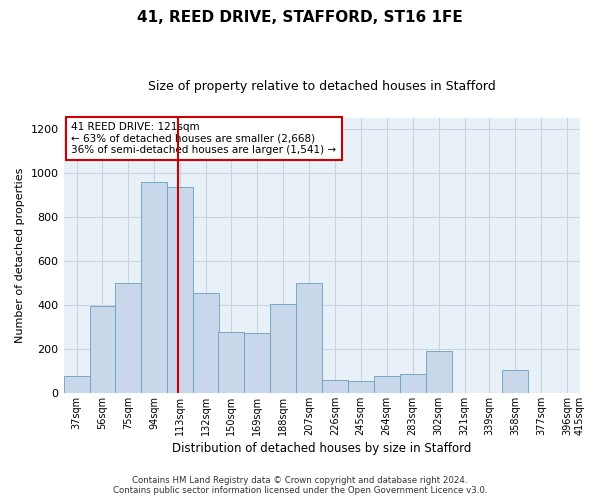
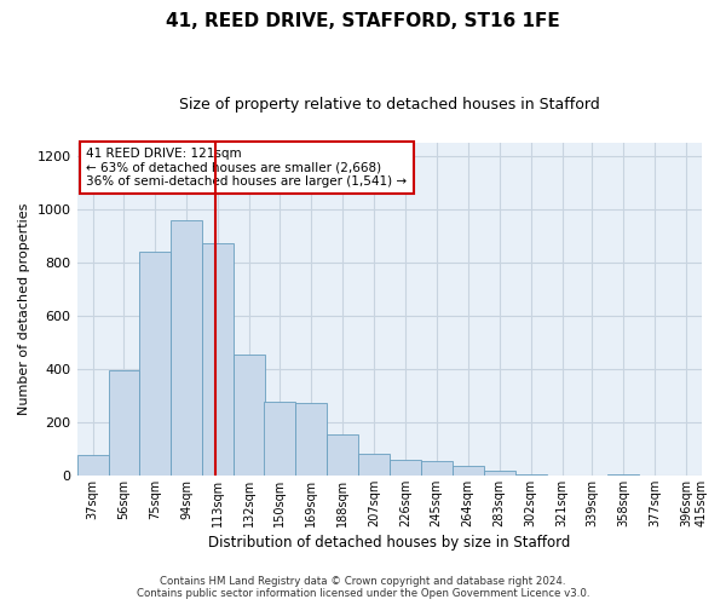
75sqm: 500 -> 840
113sqm: 935 -> 870
188sqm: 405 -> 155
207sqm: 500 -> 80
264sqm: 75 -> 35
283sqm: 85 -> 20
302sqm: 190 -> 5
358sqm: 105 -> 5
